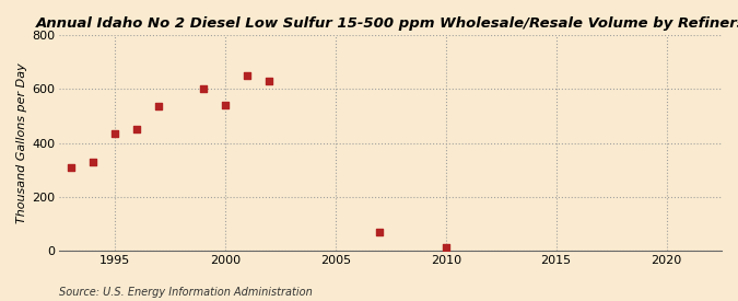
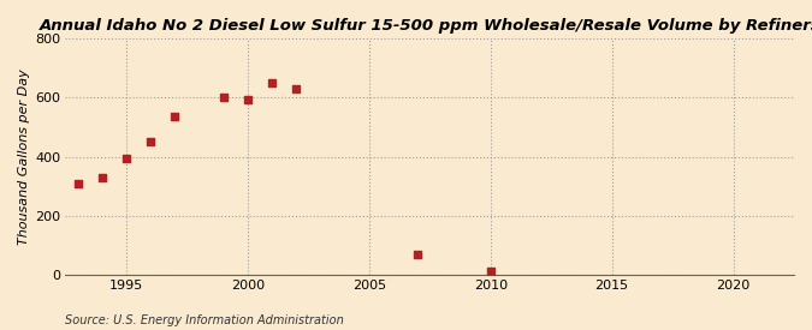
1995: 435 -> 395
2000: 540 -> 595
